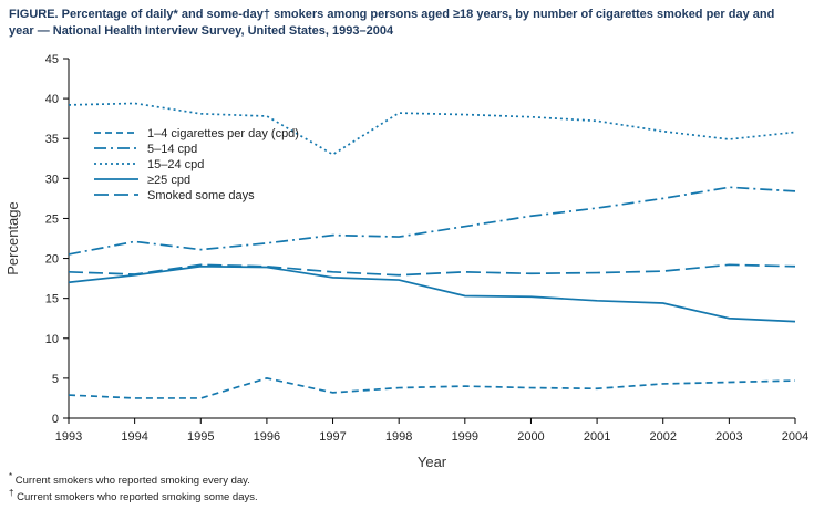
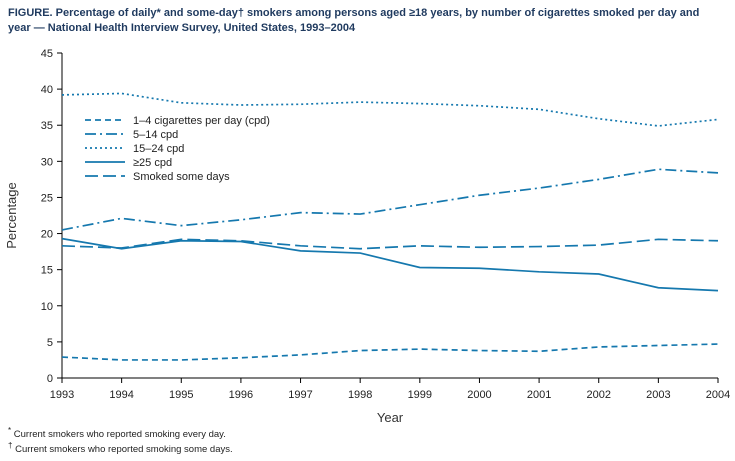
≥25 cpd/1993: 17 -> 19
1–4 cigarettes per day (cpd)/1996: 5 -> 3
15–24 cpd/1997: 33 -> 38
